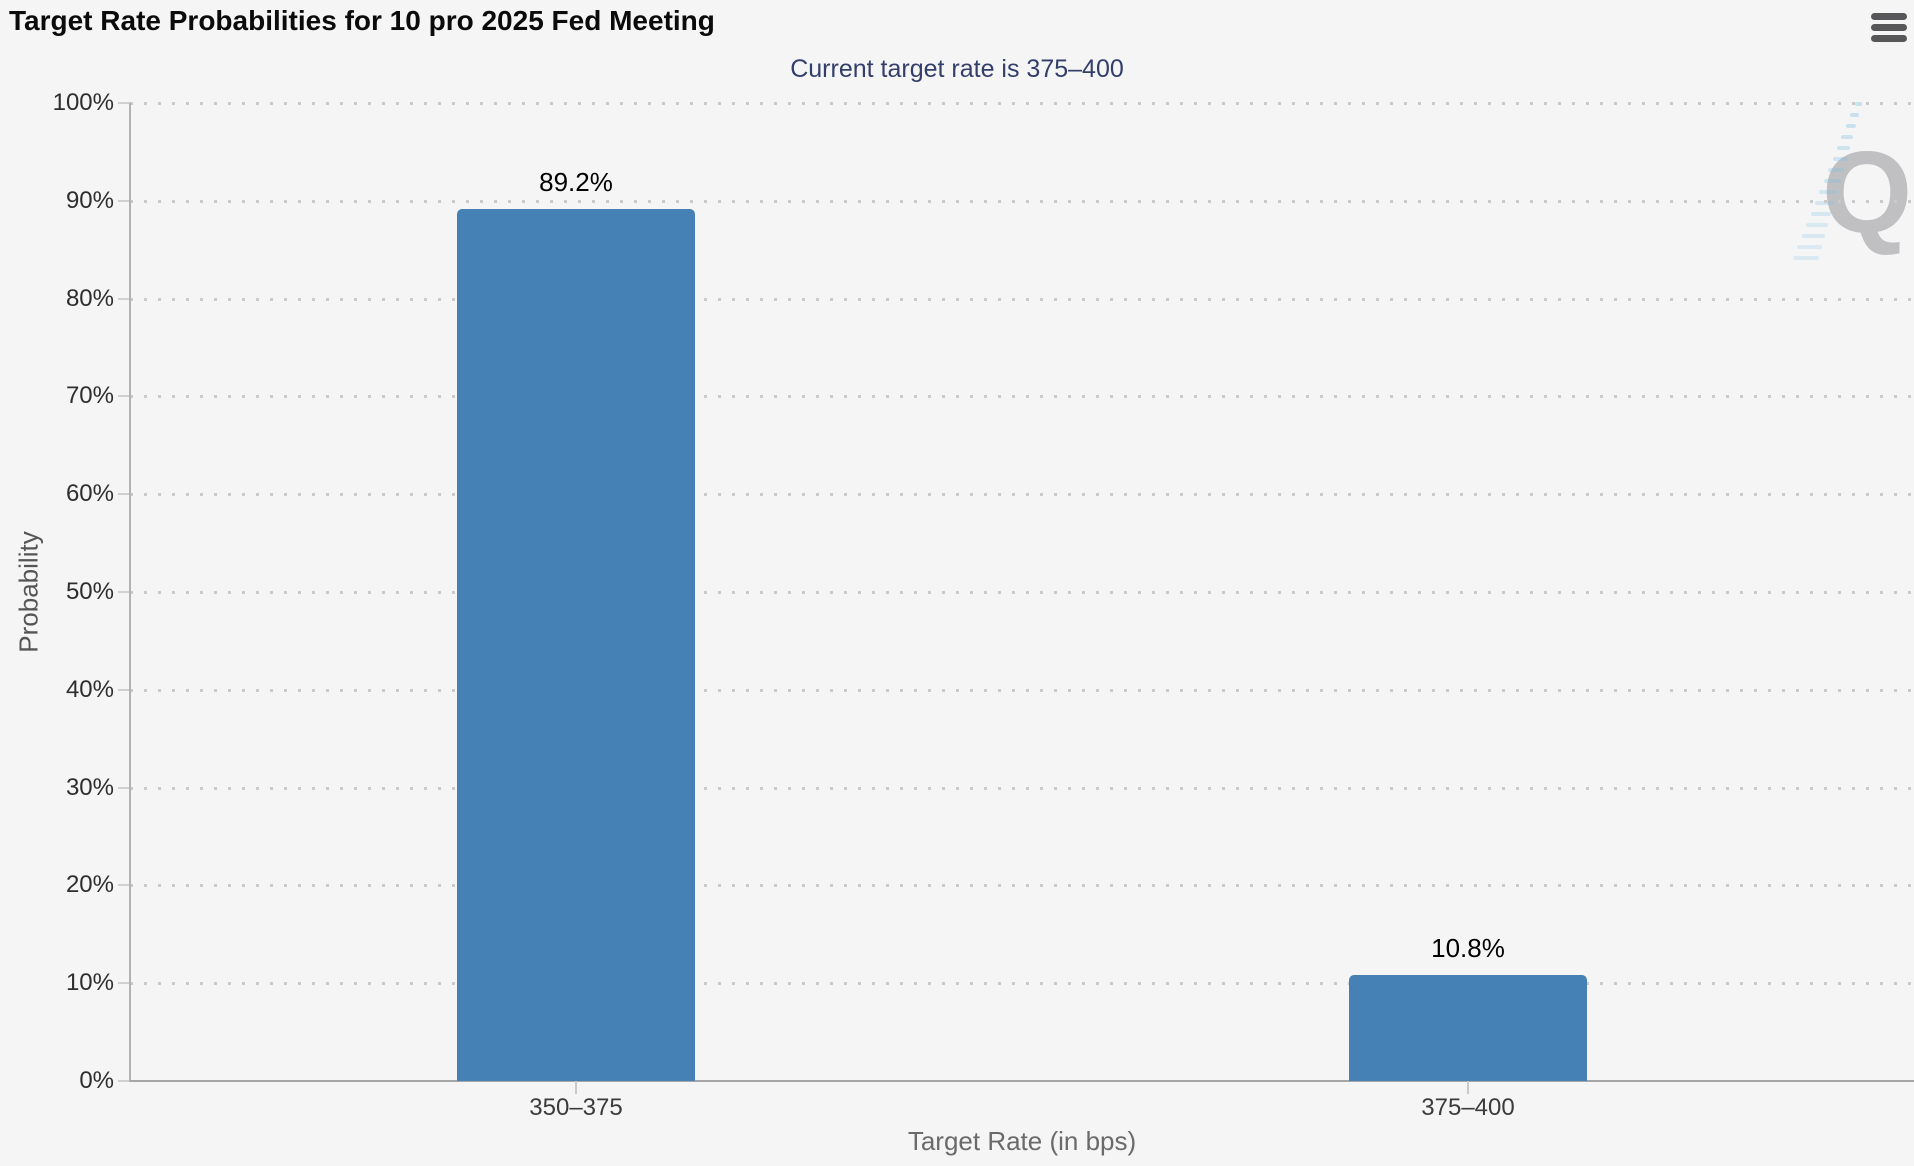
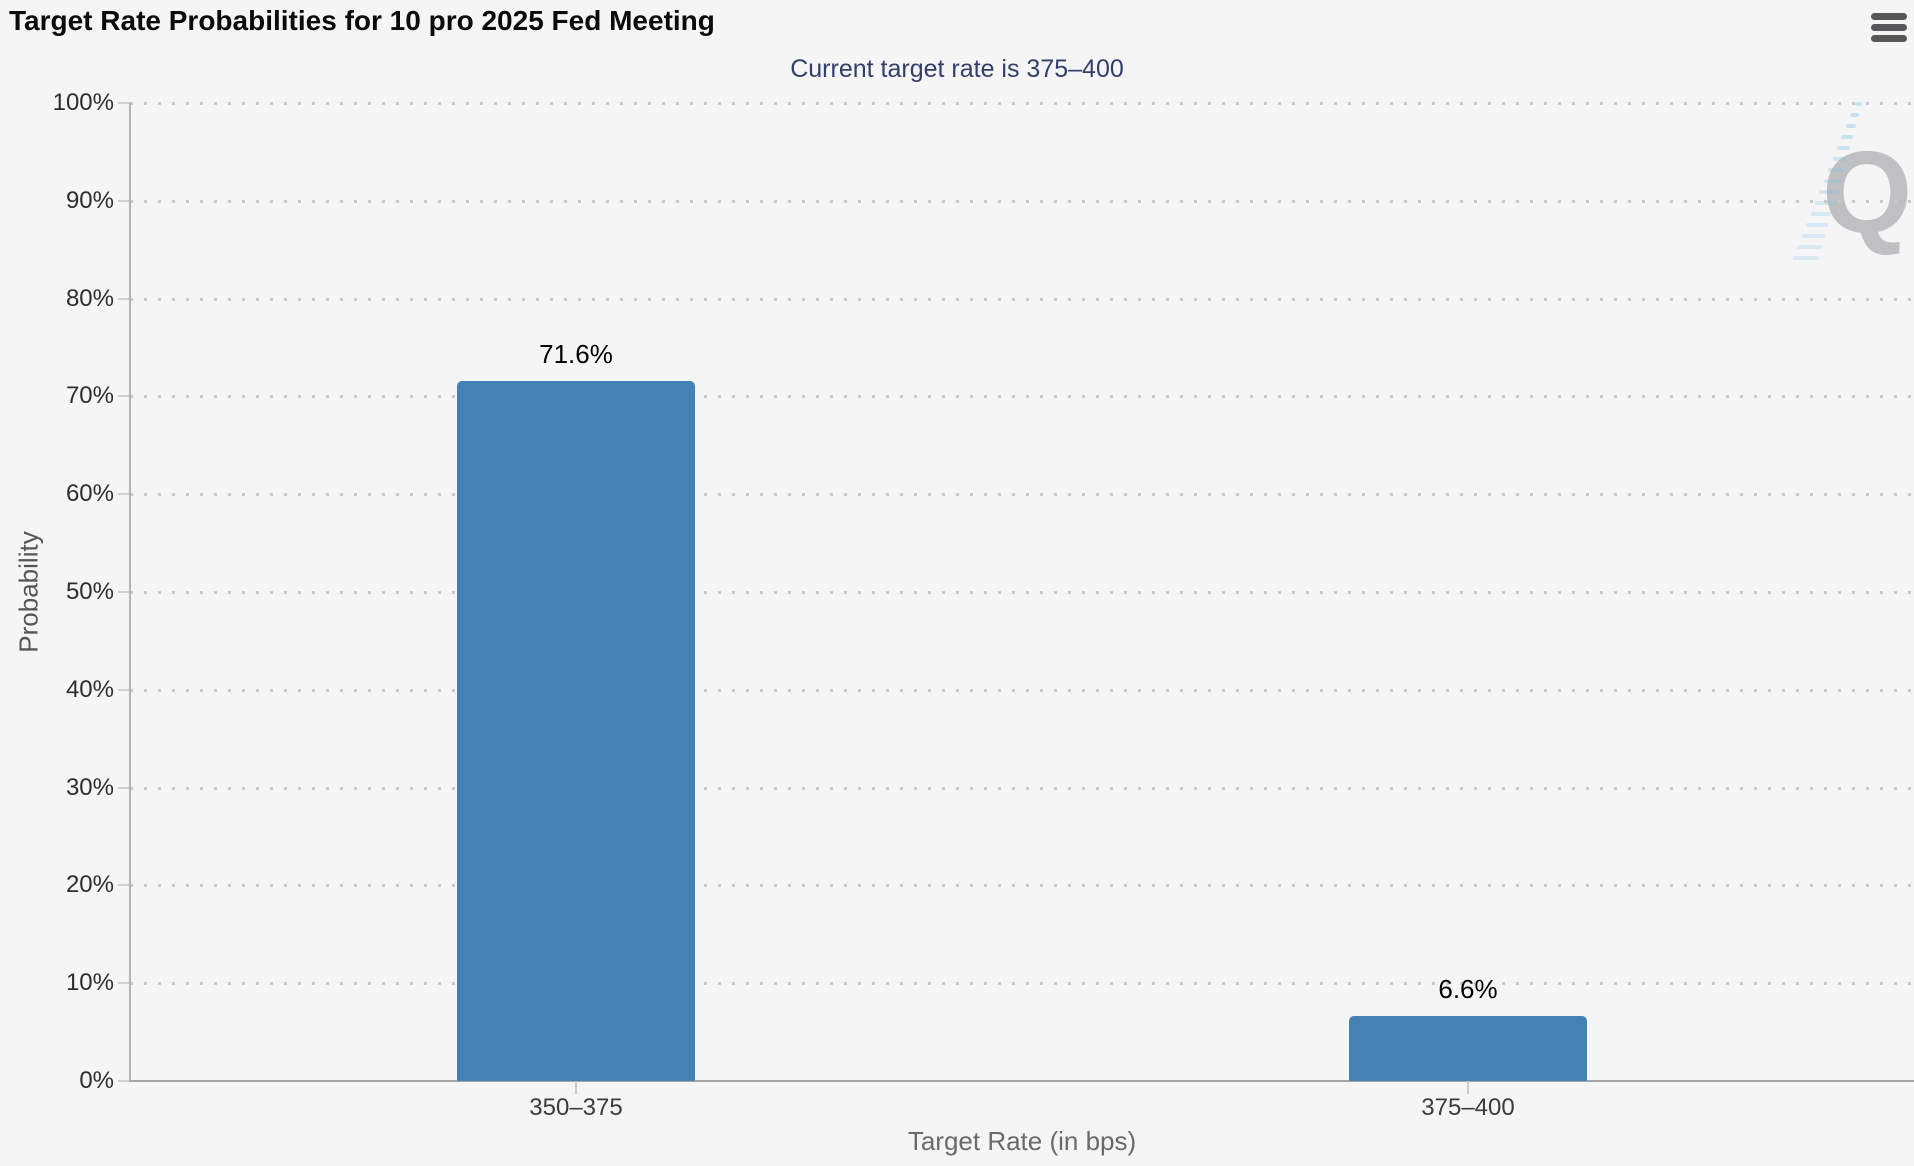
350–375: 89.2% -> 71.6%
375–400: 10.8% -> 6.6%
